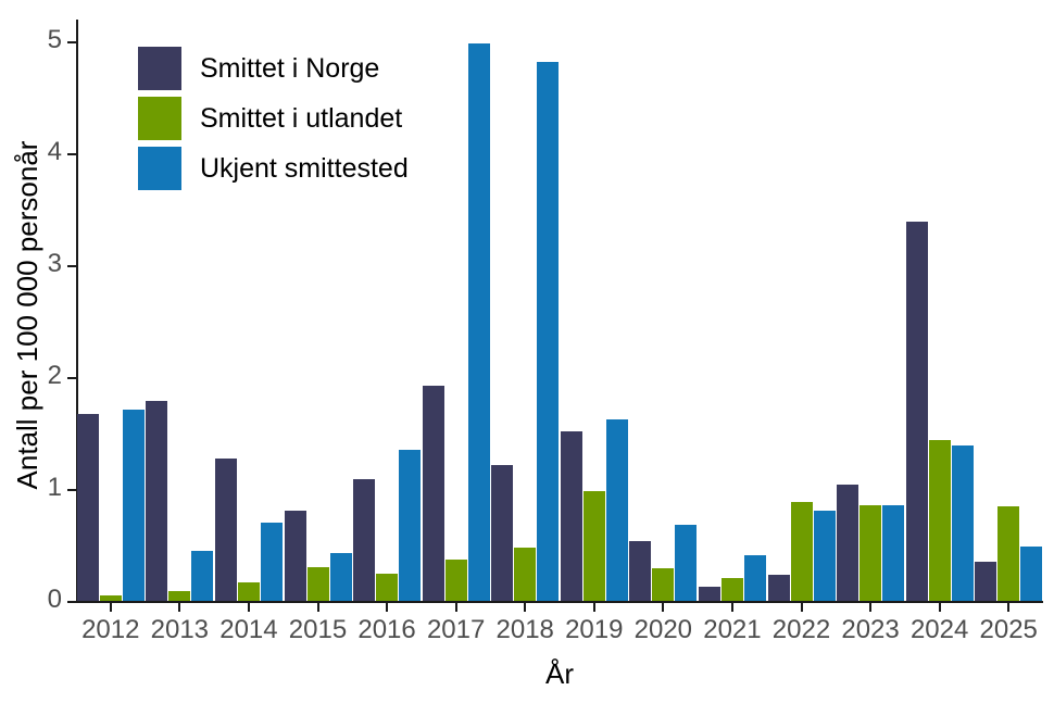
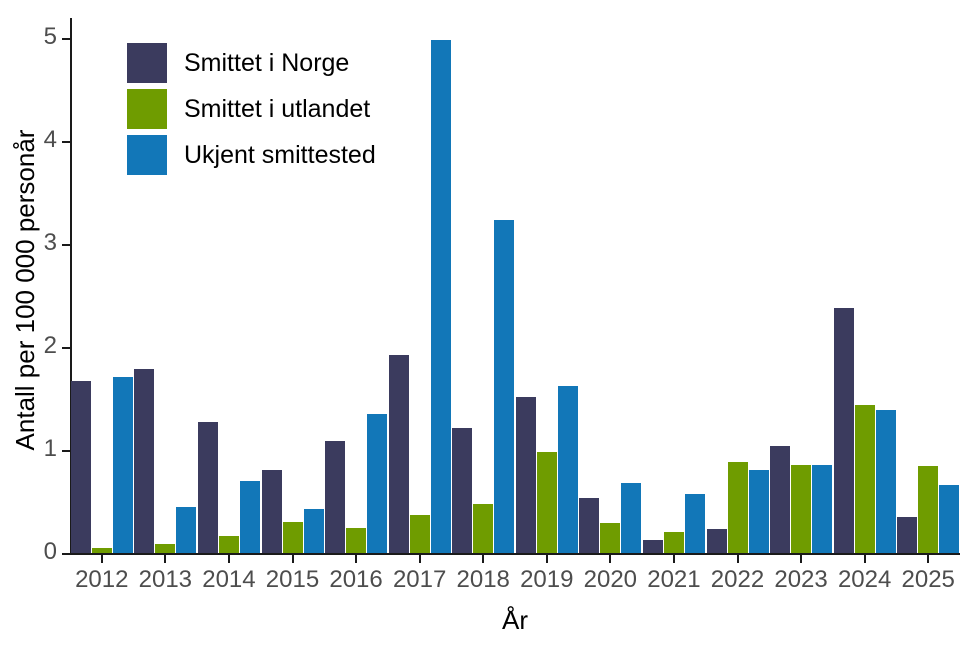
Ukjent smittested/2018: 4.82 -> 3.23
Ukjent smittested/2021: 0.41 -> 0.57
Smittet i Norge/2024: 3.39 -> 2.38
Ukjent smittested/2025: 0.49 -> 0.66
